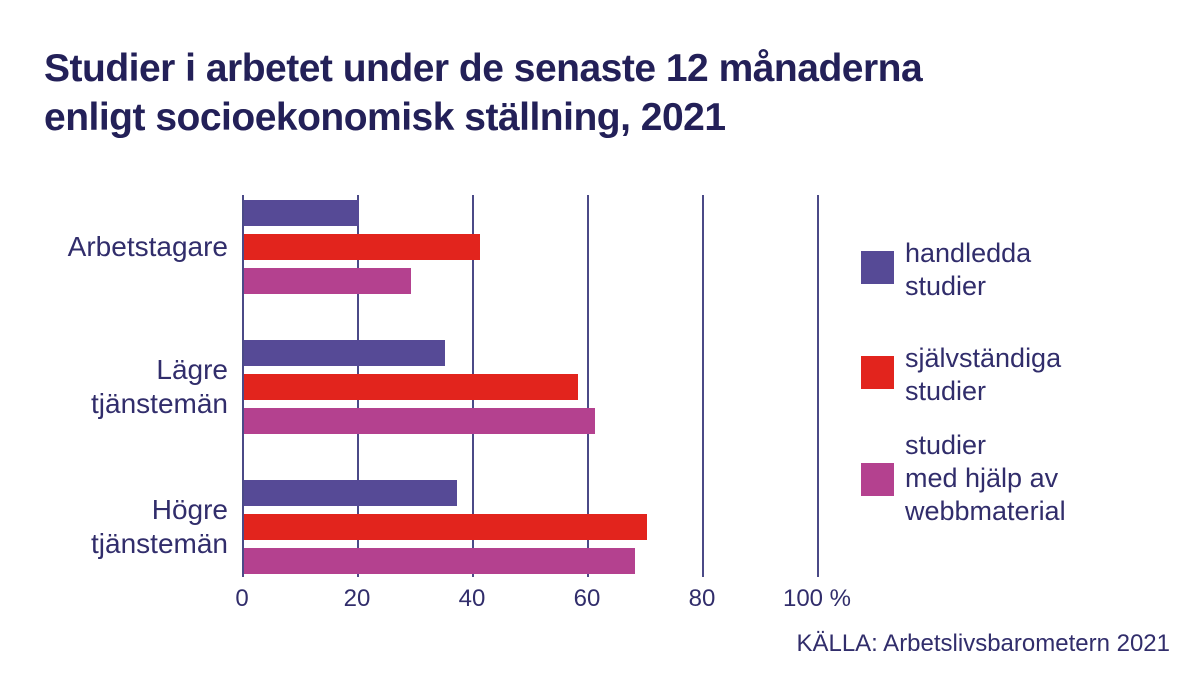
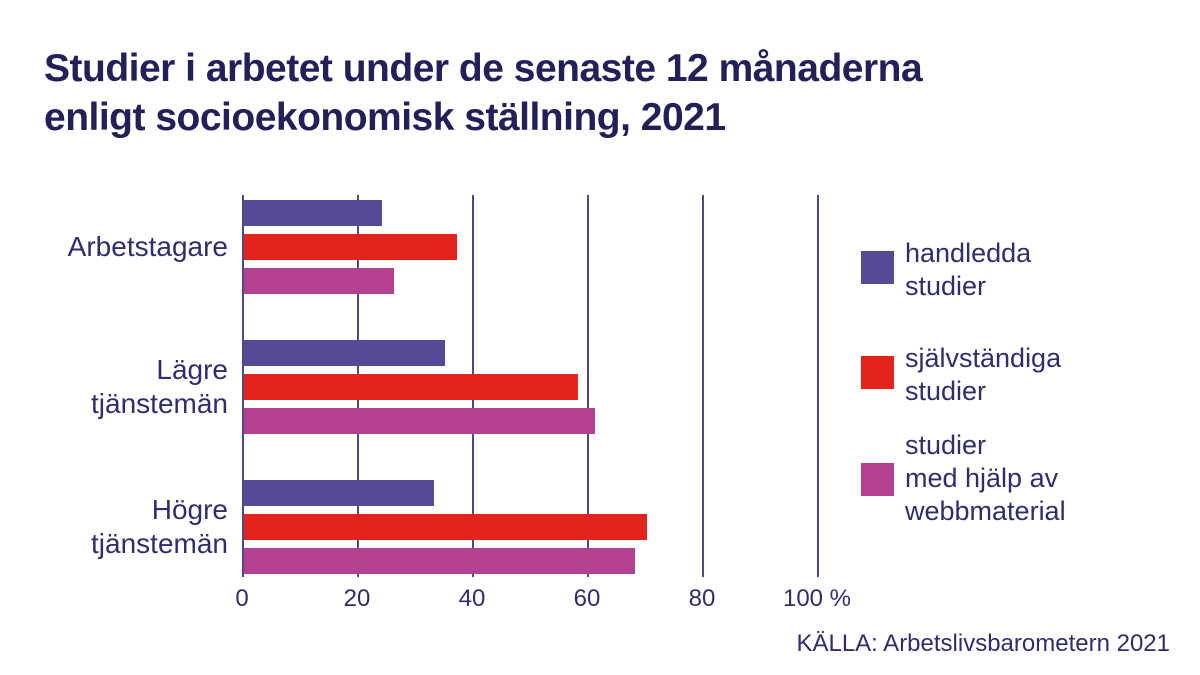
handledda studier/Arbetstagare: 20% -> 24%
självständiga studier/Arbetstagare: 41% -> 37%
studier med hjälp av webbmaterial/Arbetstagare: 29% -> 26%
handledda studier/Högre tjänstemän: 37% -> 33%
